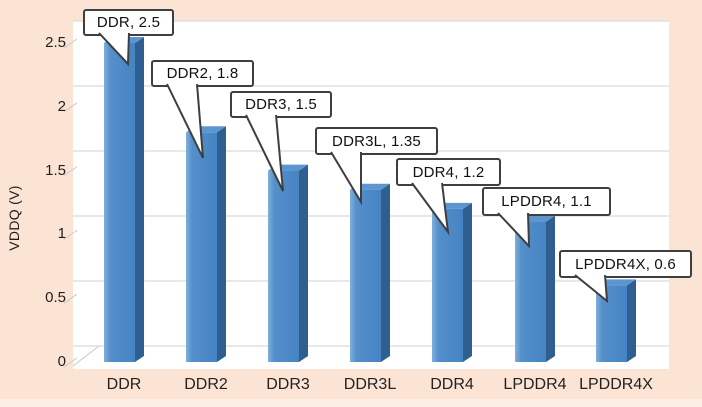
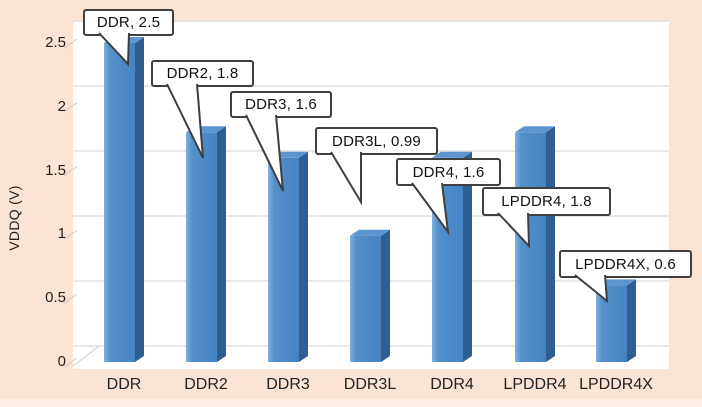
DDR3: 1.5 -> 1.6
DDR3L: 1.35 -> 0.99
DDR4: 1.2 -> 1.6
LPDDR4: 1.1 -> 1.8
